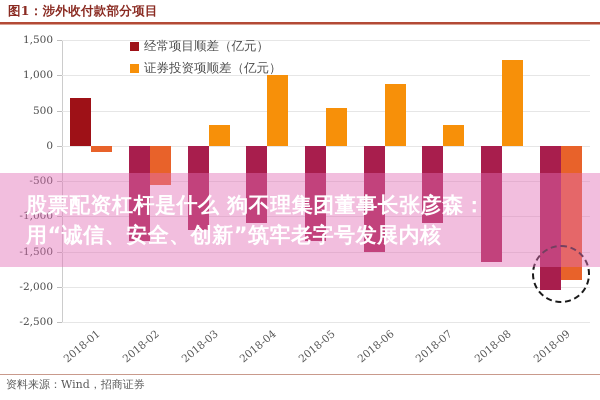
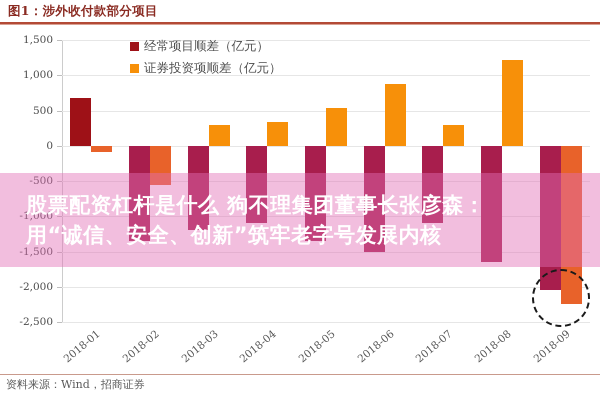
证券投资项顺差（亿元）/2018-04: 1000 -> 300
证券投资项顺差（亿元）/2018-09: -1900 -> -2200
